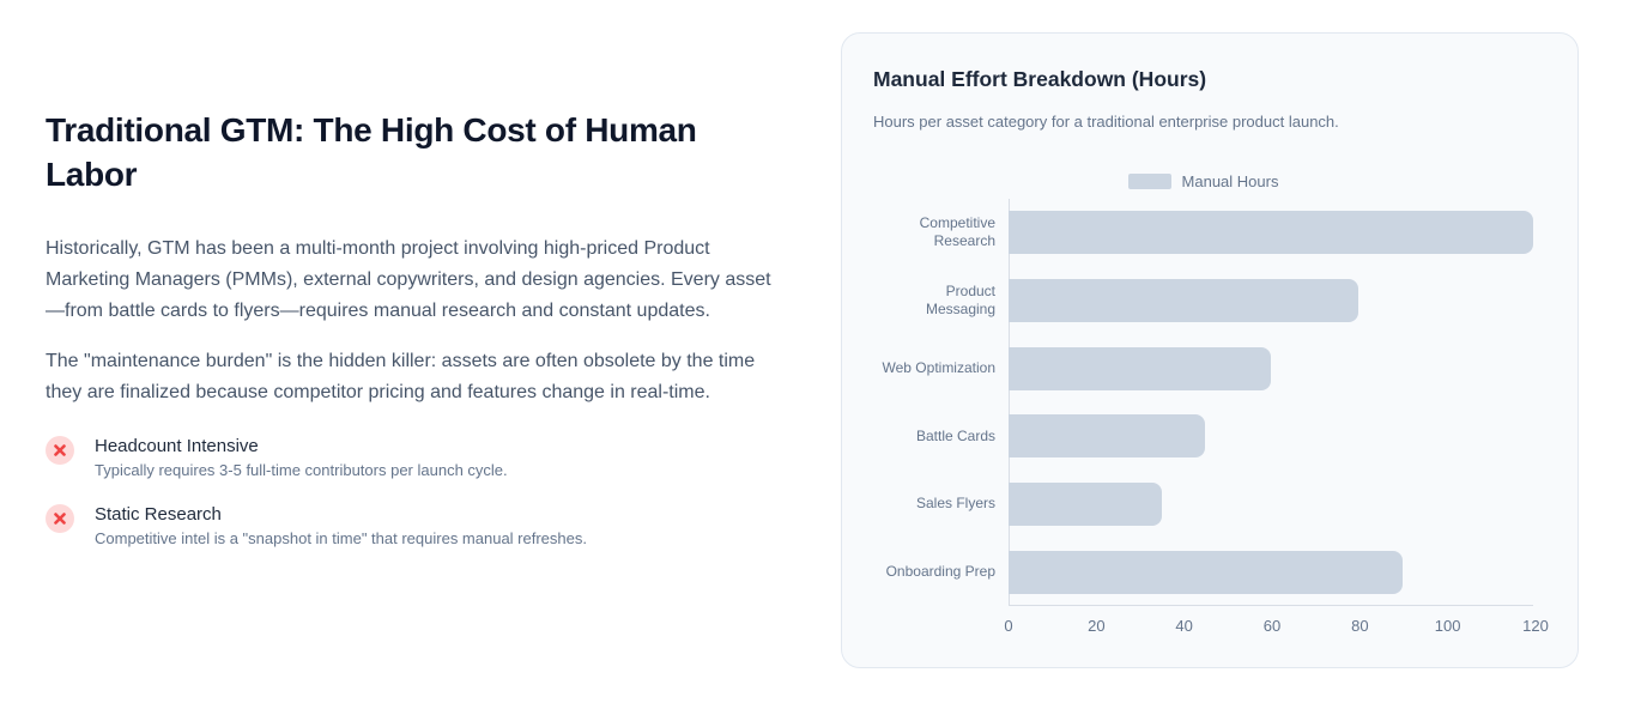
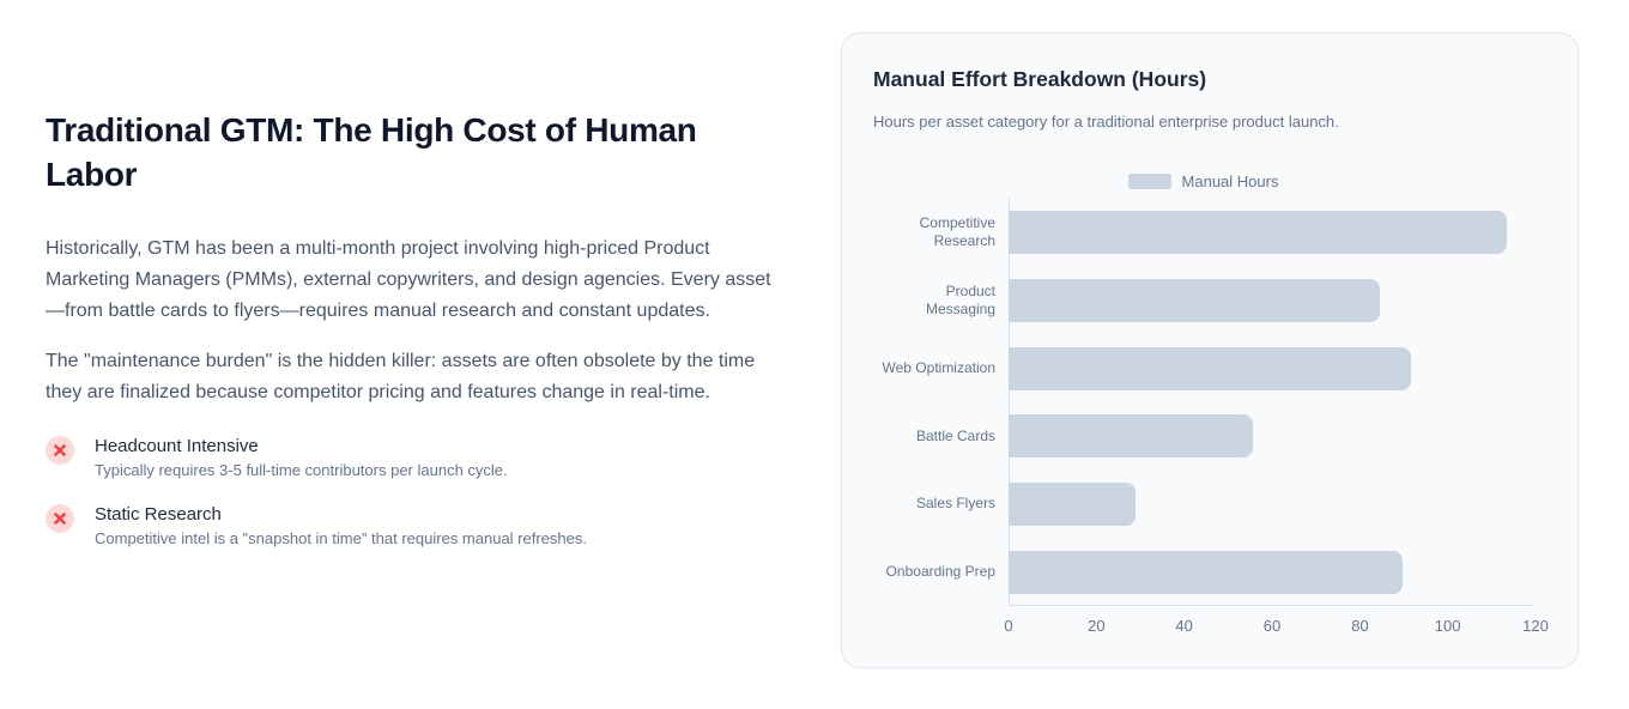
Competitive Research: 120 -> 114
Product Messaging: 80 -> 85
Web Optimization: 60 -> 92
Battle Cards: 45 -> 56
Sales Flyers: 35 -> 29
